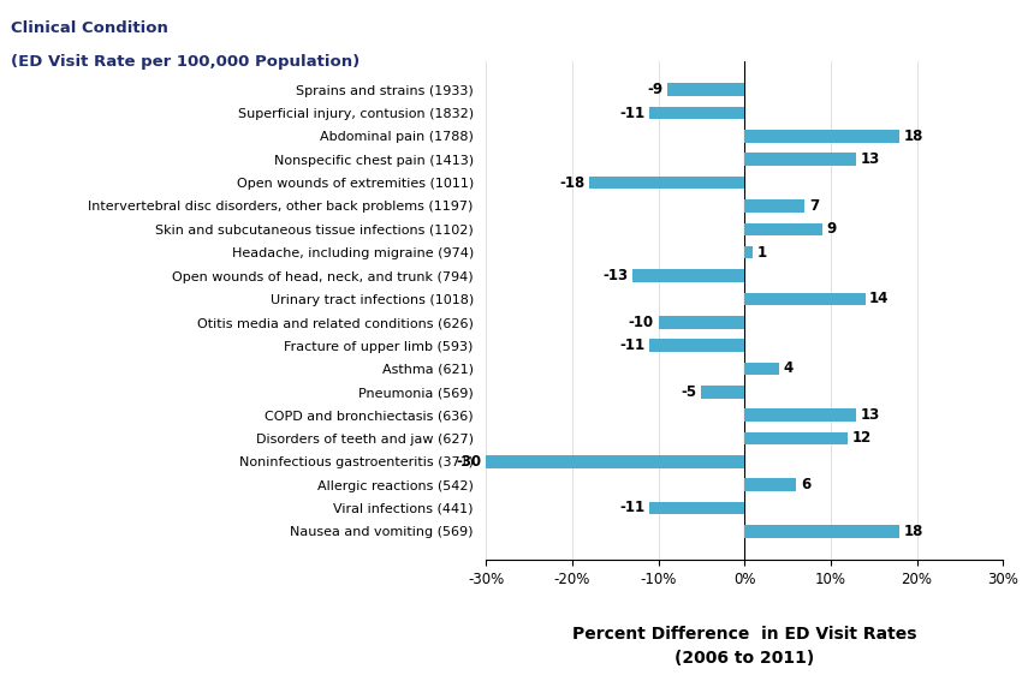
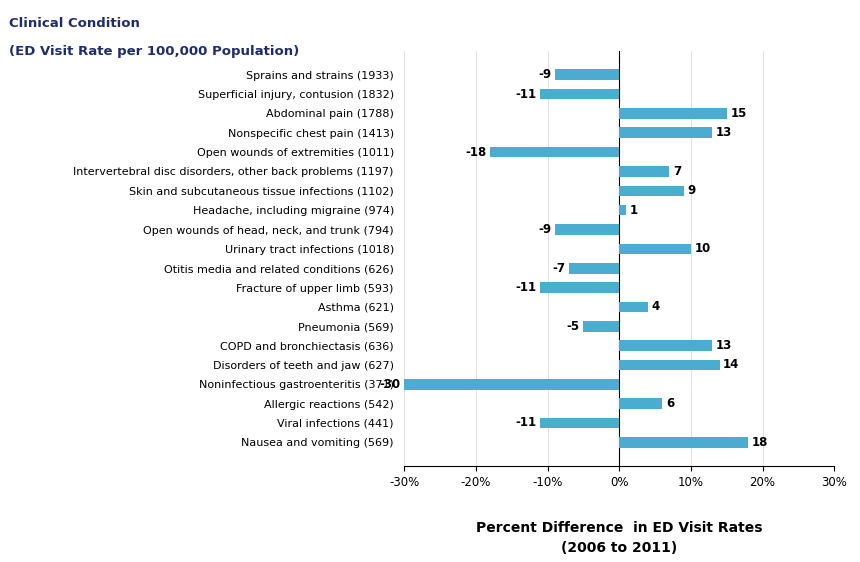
Abdominal pain (1788): 18 -> 15
Open wounds of head, neck, and trunk (794): -13 -> -9
Urinary tract infections (1018): 14 -> 10
Otitis media and related conditions (626): -10 -> -7
Disorders of teeth and jaw (627): 12 -> 14
